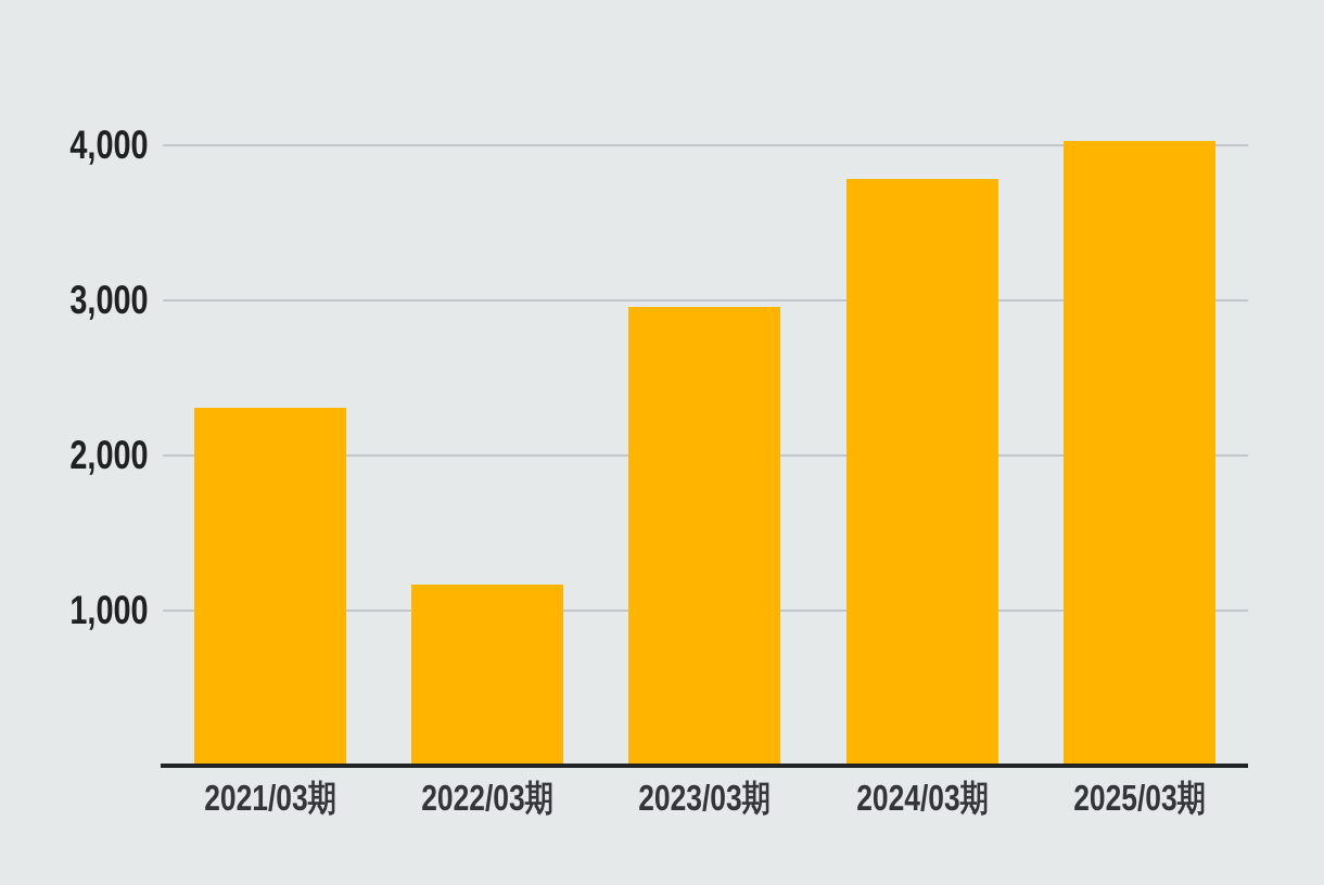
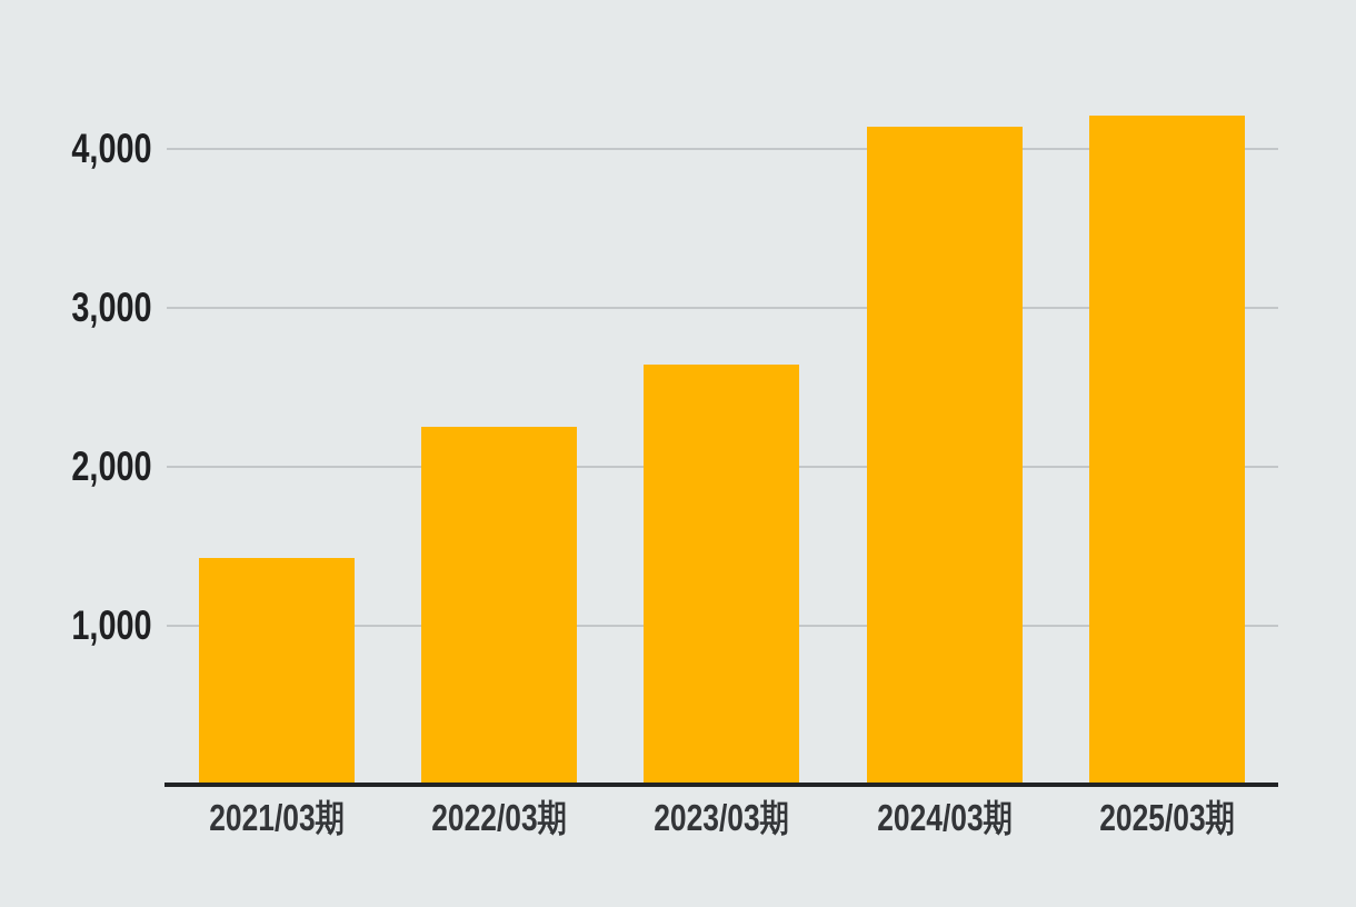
2021/03期: 2310 -> 1430
2022/03期: 1170 -> 2250
2023/03期: 2960 -> 2640
2024/03期: 3780 -> 4140
2025/03期: 4030 -> 4210
